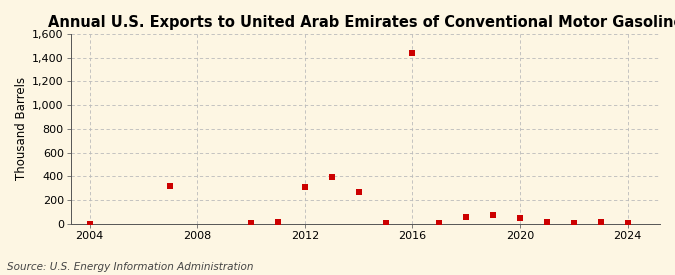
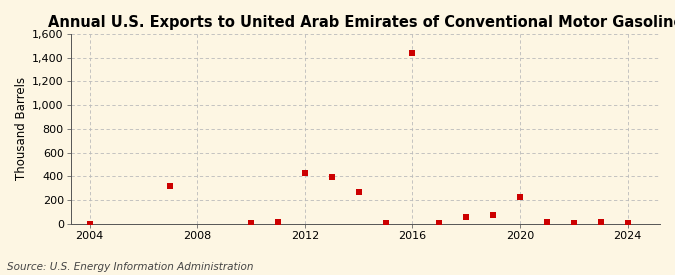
2012: 310 -> 430
2020: 40 -> 230
